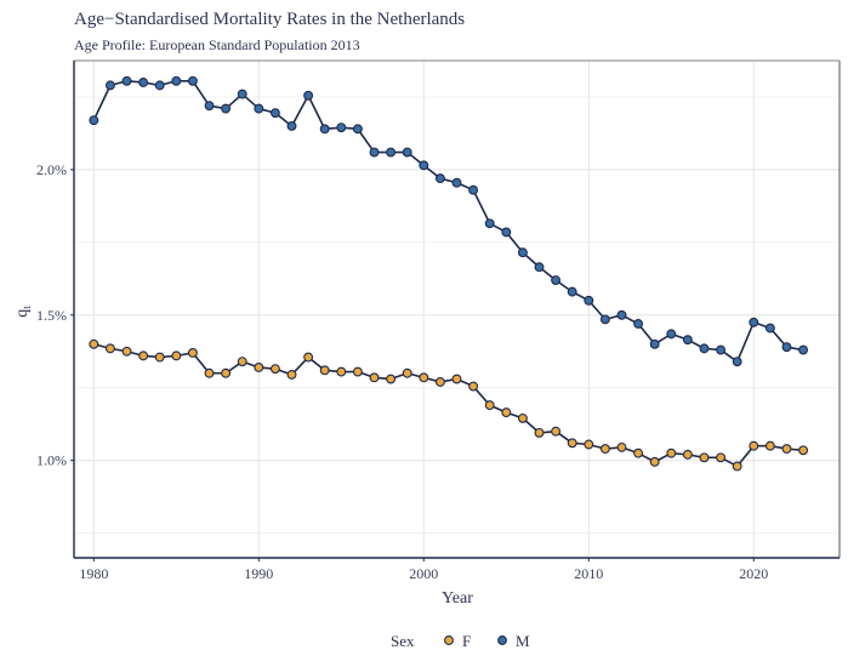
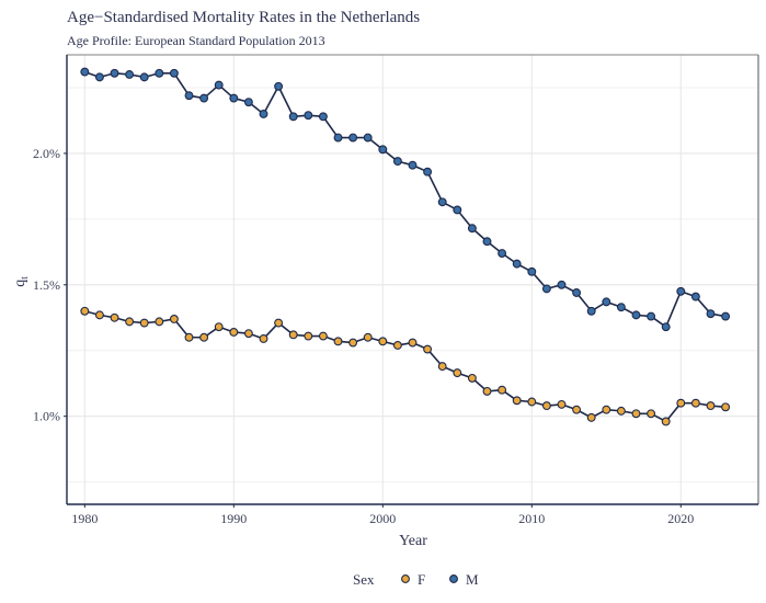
M/1980: 2.17% -> 2.31%
